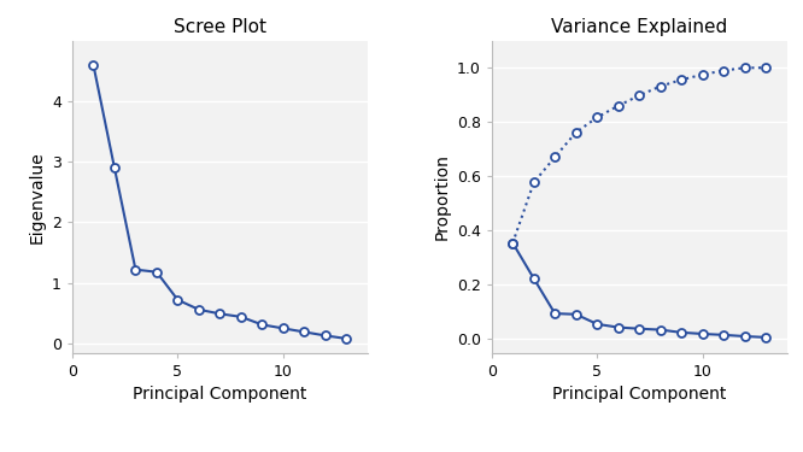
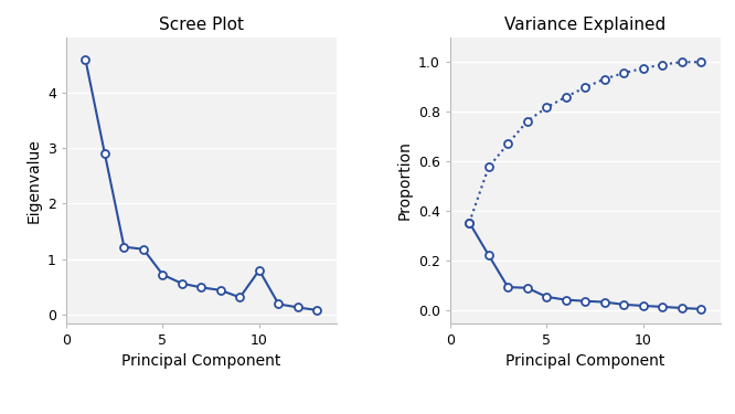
Scree Plot/10: 0.25 -> 0.80
